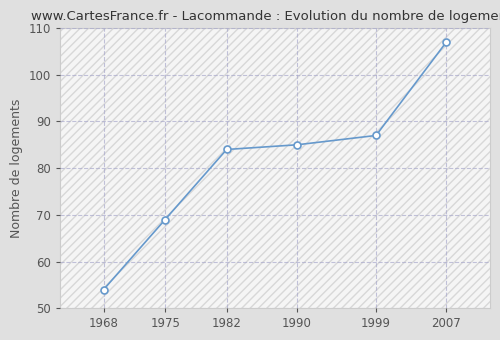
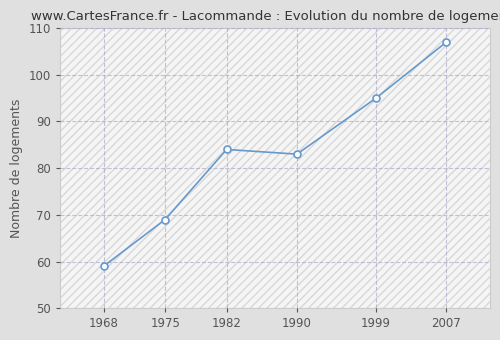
1968: 54 -> 59
1990: 85 -> 83
1999: 87 -> 95
